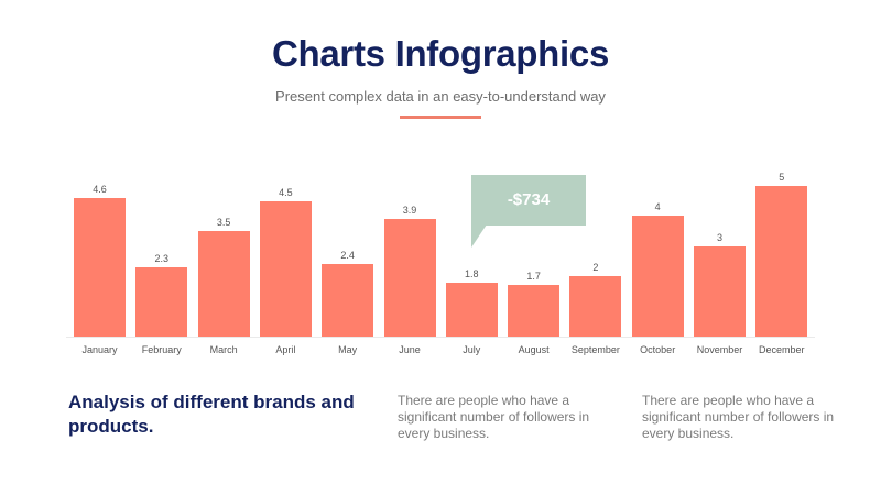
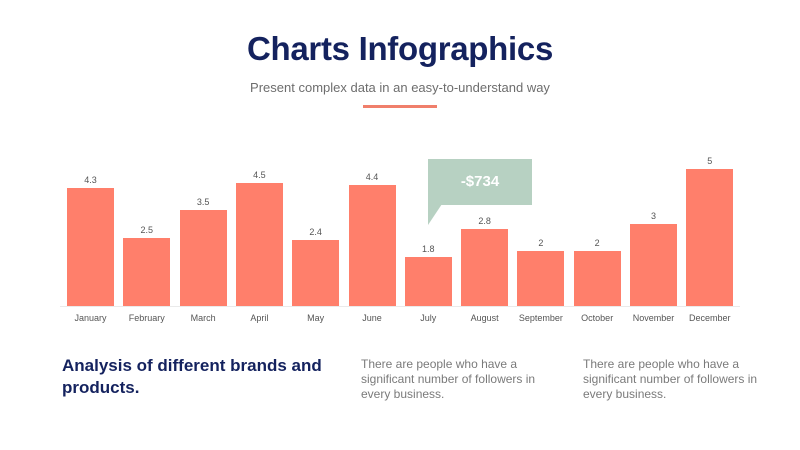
January: 4.6 -> 4.3
February: 2.3 -> 2.5
June: 3.9 -> 4.4
August: 1.7 -> 2.8
October: 4 -> 2
